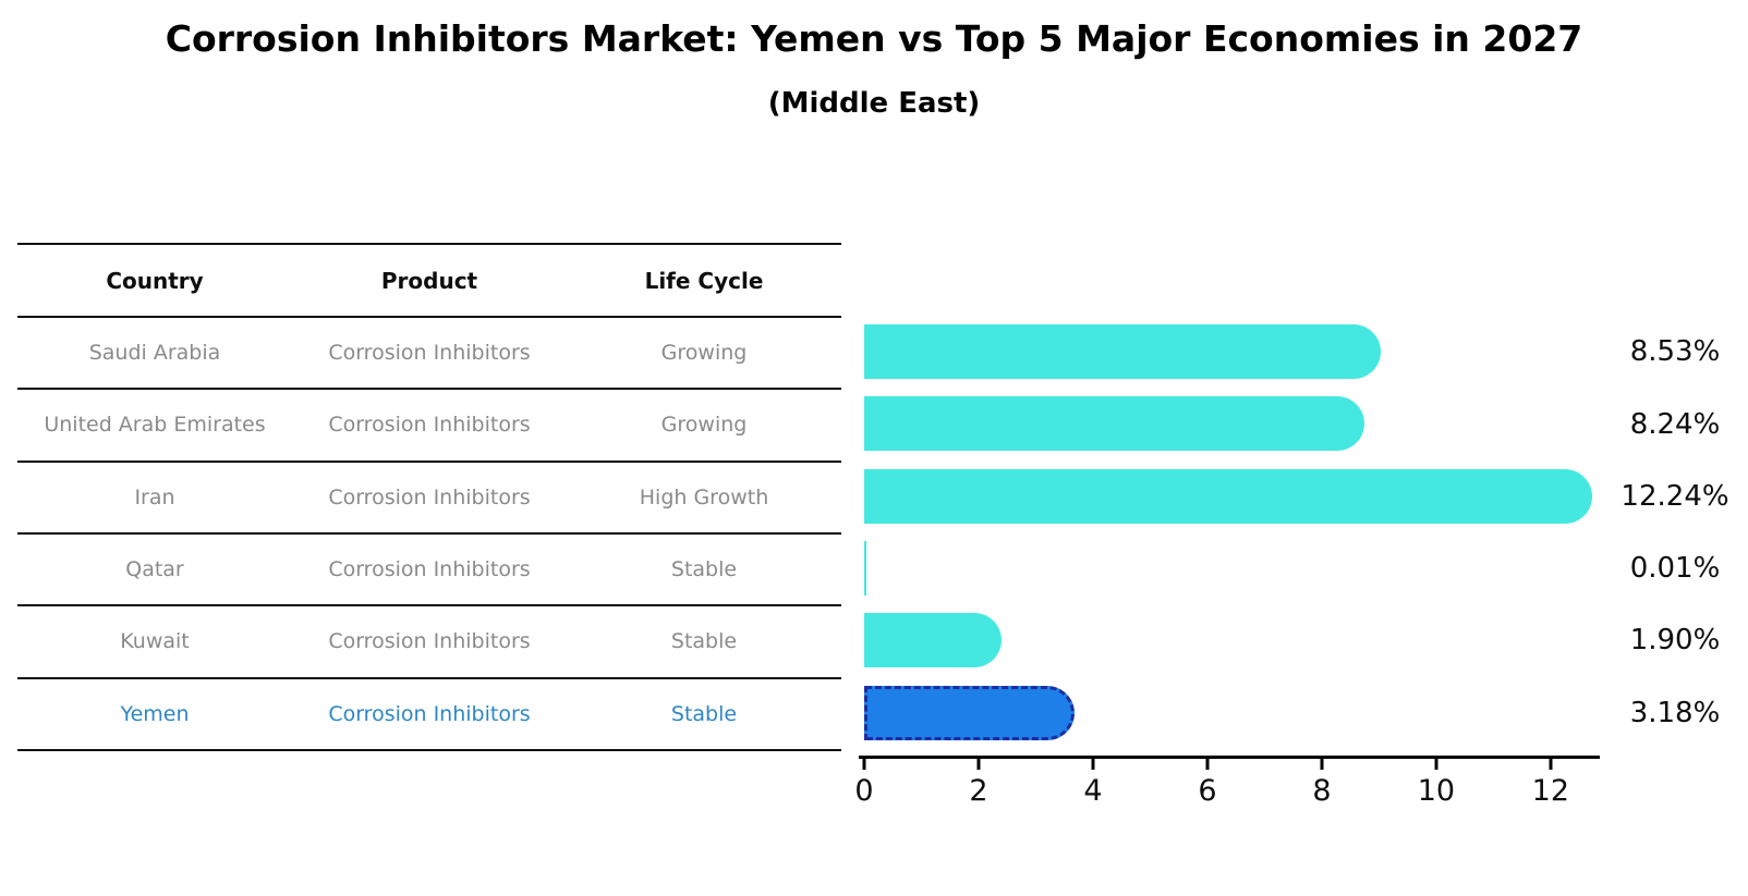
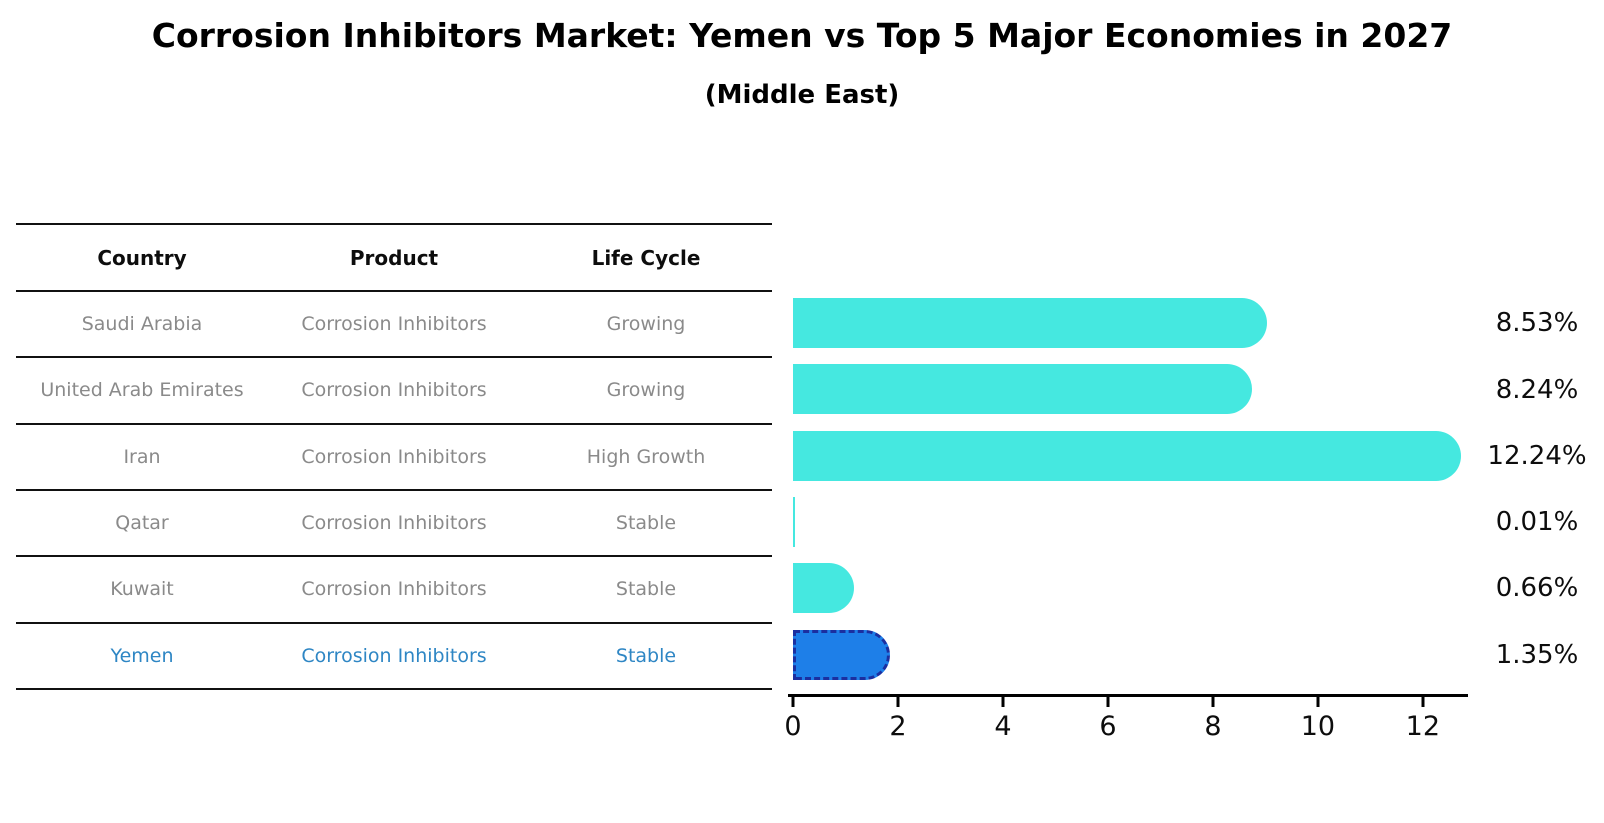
Kuwait: 1.90% -> 0.66%
Yemen: 3.18% -> 1.35%
